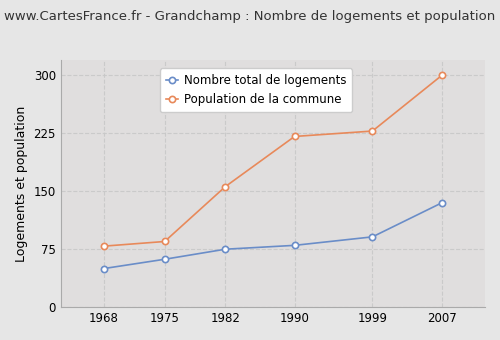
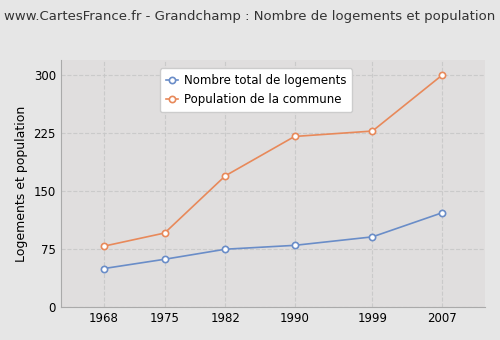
Population de la commune/1975: 85 -> 96
Population de la commune/1982: 156 -> 170
Nombre total de logements/2007: 135 -> 122
